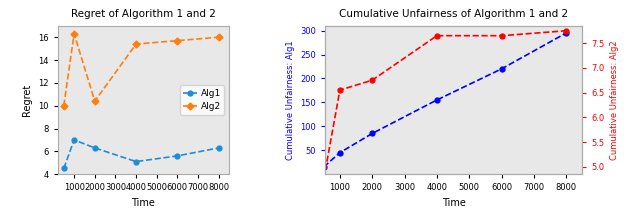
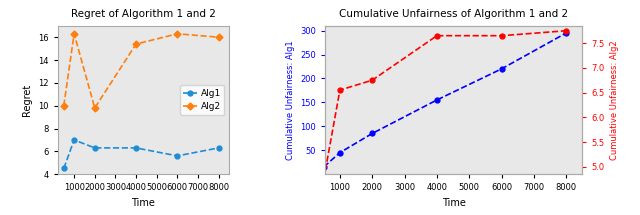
Regret of Algorithm 1 and 2/Alg2/2000: 10.4 -> 9.8
Regret of Algorithm 1 and 2/Alg1/4000: 5.1 -> 6.3
Regret of Algorithm 1 and 2/Alg2/6000: 15.7 -> 16.3
